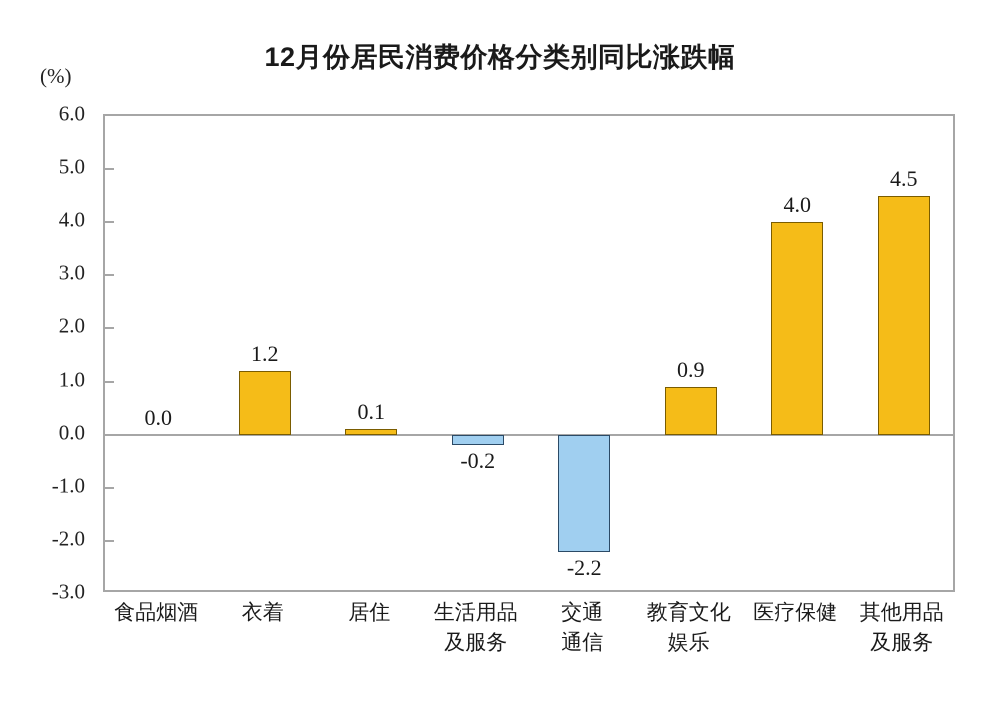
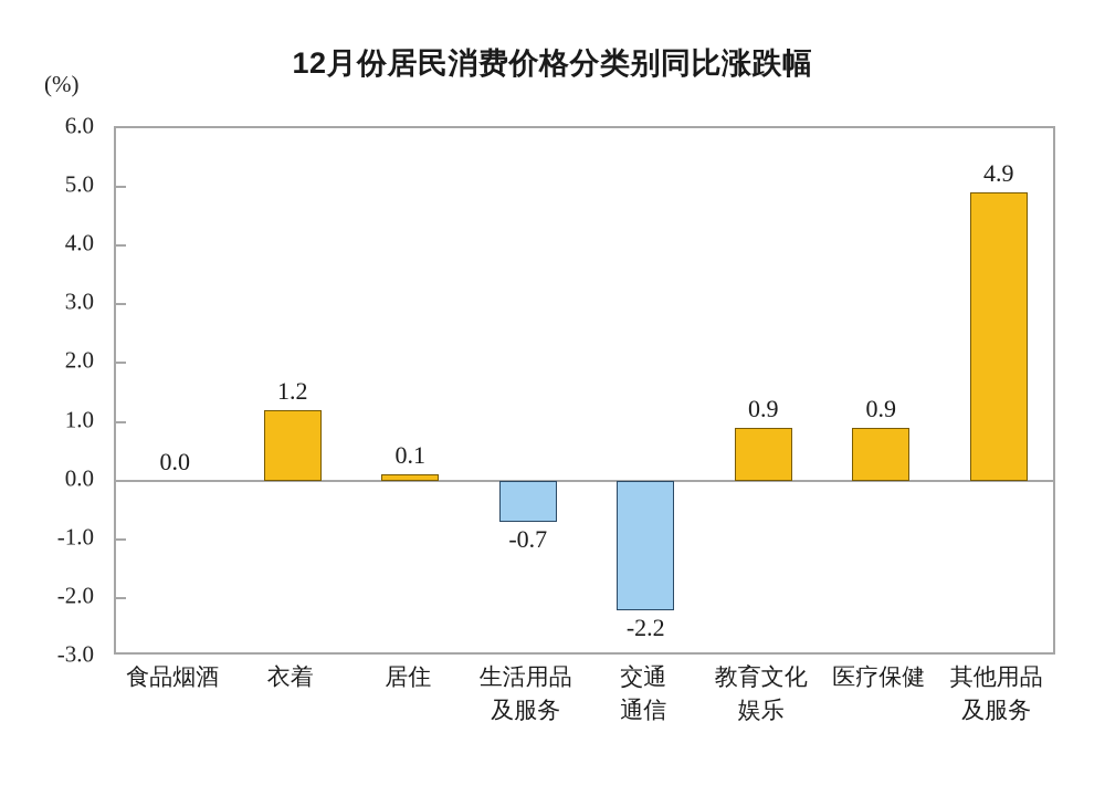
生活用品及服务: -0.2 -> -0.7
医疗保健: 4.0 -> 0.9
其他用品及服务: 4.5 -> 4.9
